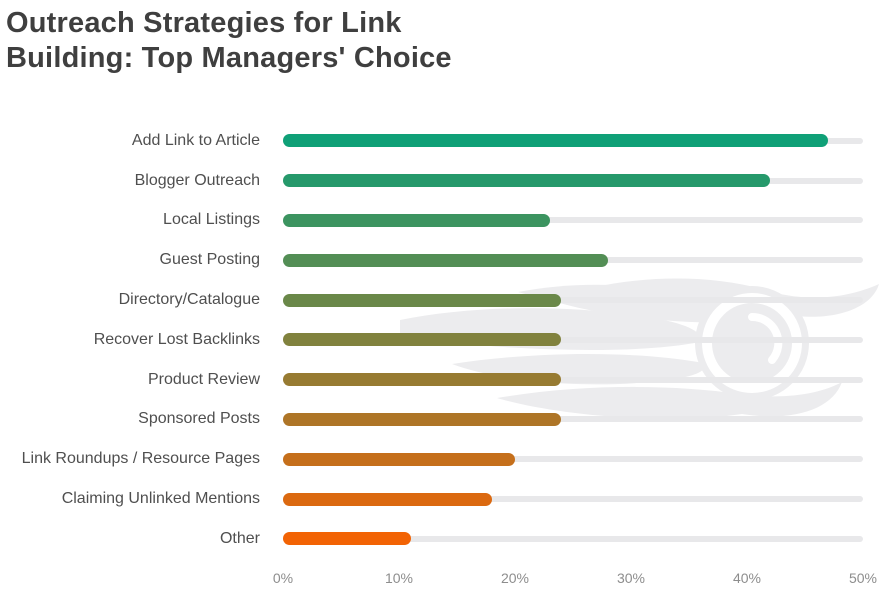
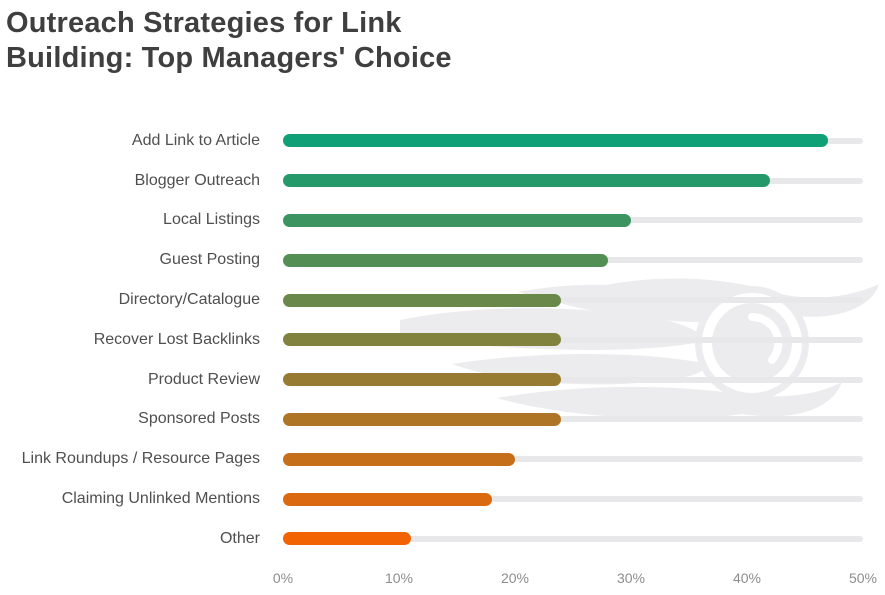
Local Listings: 23% -> 30%
